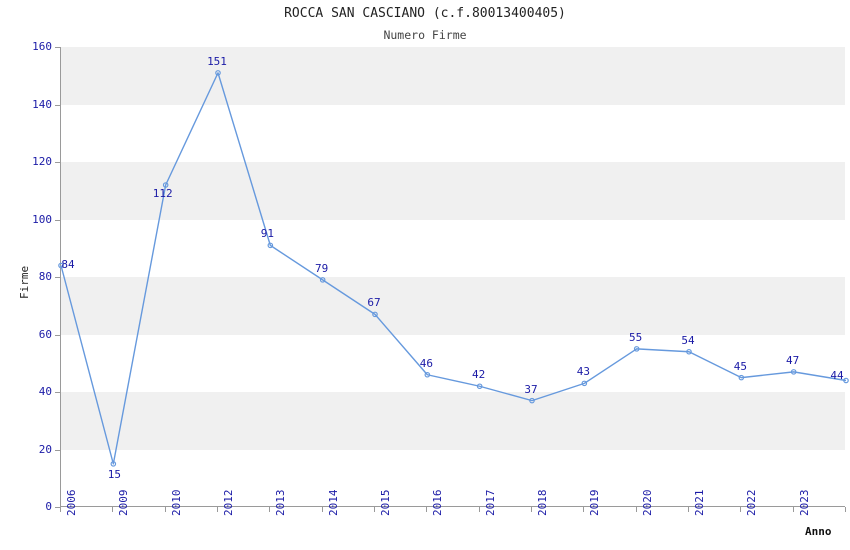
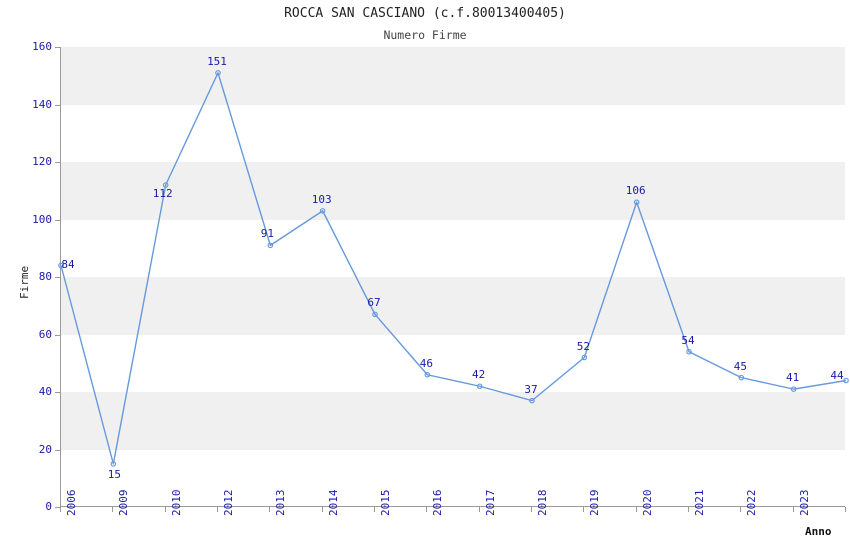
2014: 79 -> 103
2019: 43 -> 52
2020: 55 -> 106
2023: 47 -> 41
